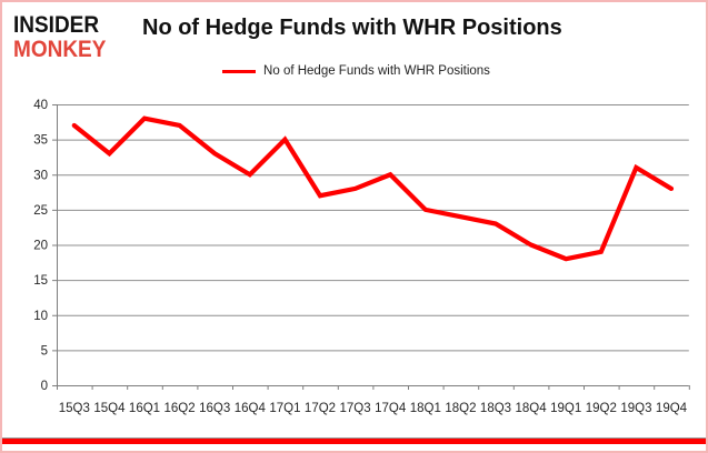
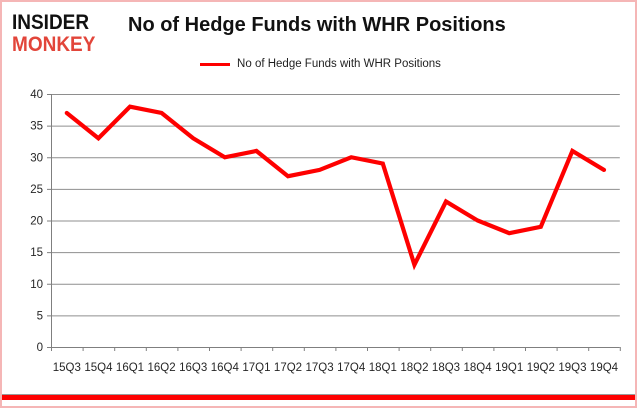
17Q1: 35 -> 31
18Q1: 25 -> 29
18Q2: 24 -> 13
